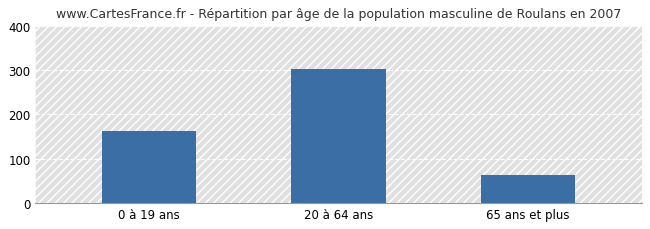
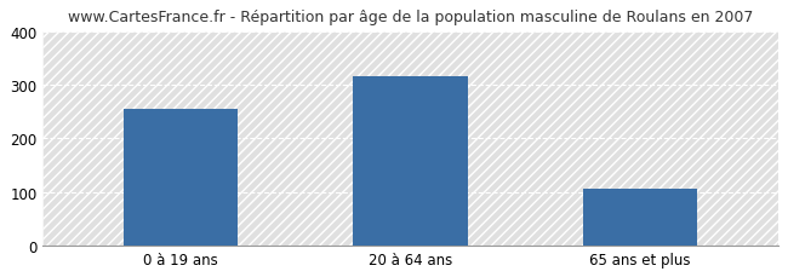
0 à 19 ans: 163 -> 255
20 à 64 ans: 303 -> 315
65 ans et plus: 63 -> 105
